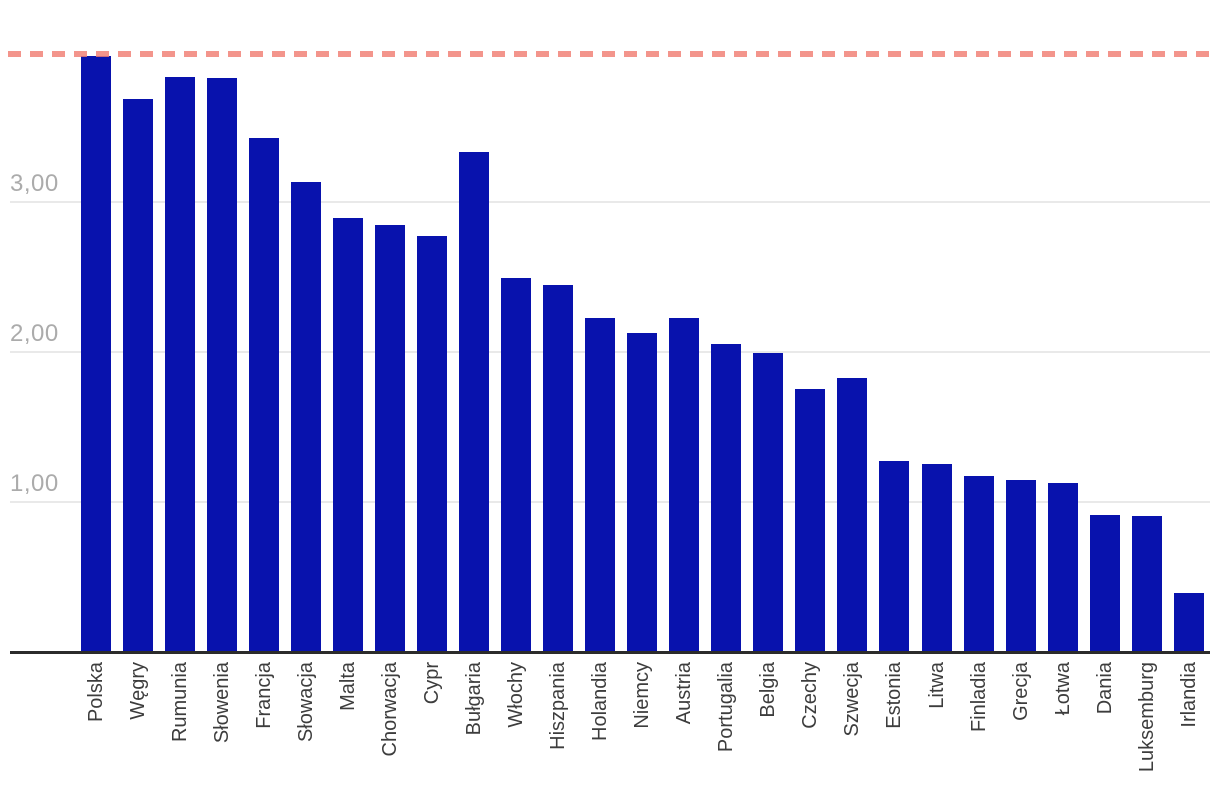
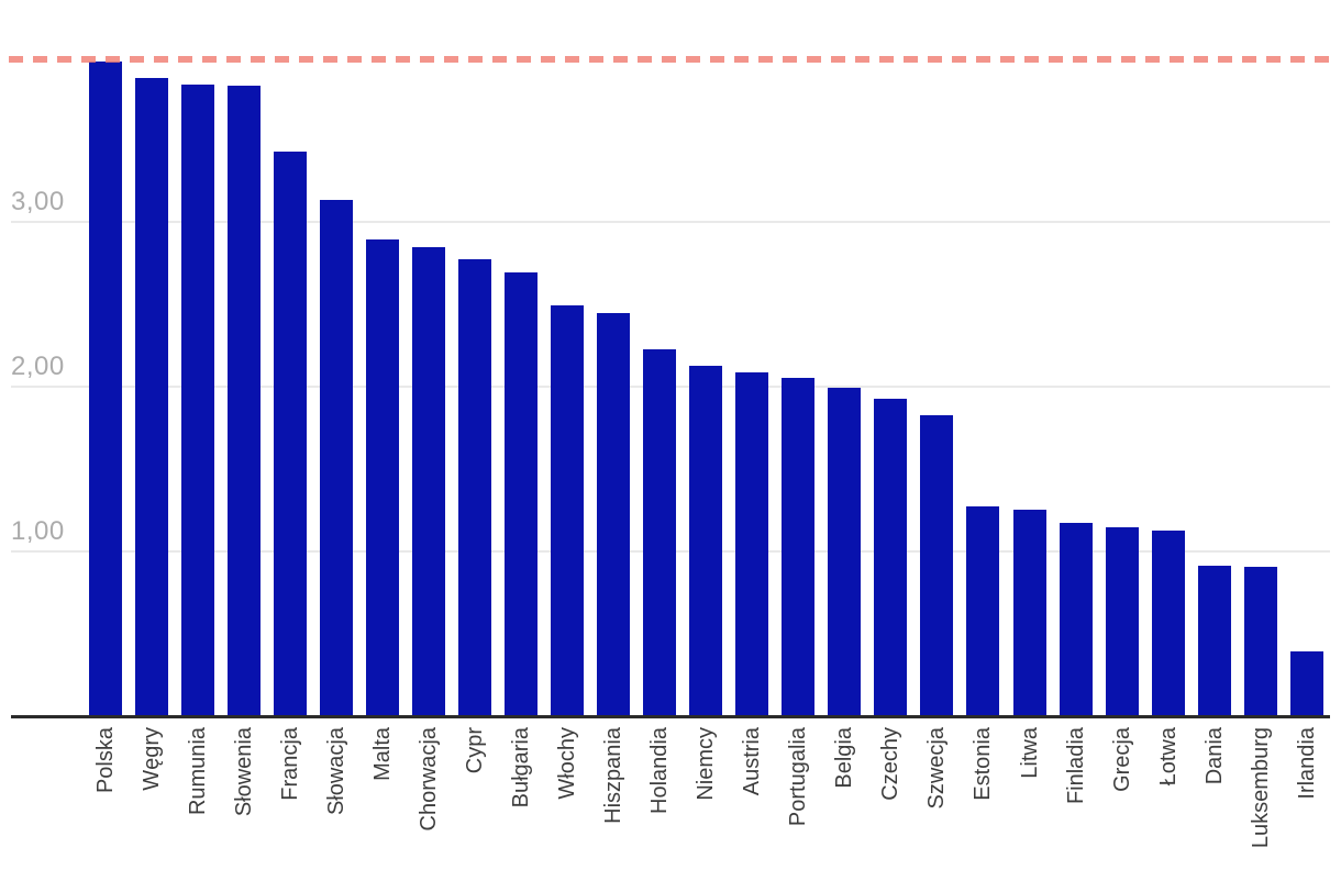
Węgry: 3,68 -> 3,87
Bułgaria: 3,33 -> 2,69
Austria: 2,22 -> 2,08
Czechy: 1,75 -> 1,92
